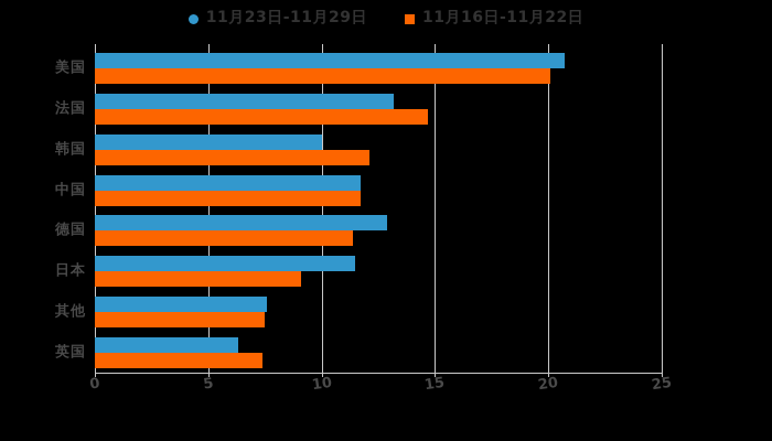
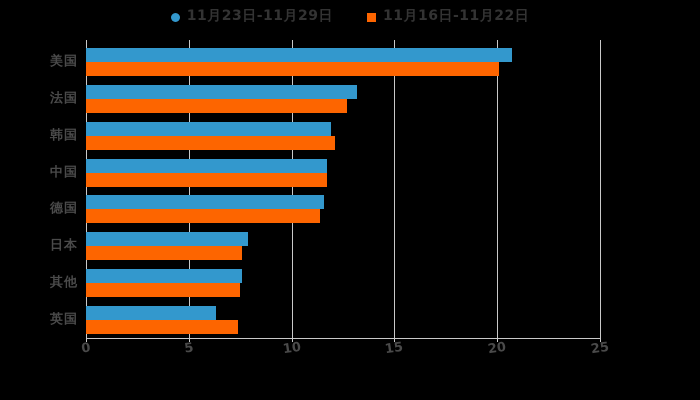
11月16日-11月22日/法国: 14.7 -> 12.7
11月23日-11月29日/韩国: 10.0 -> 11.9
11月23日-11月29日/德国: 12.9 -> 11.6
11月23日-11月29日/日本: 11.5 -> 7.9
11月16日-11月22日/日本: 9.1 -> 7.6
